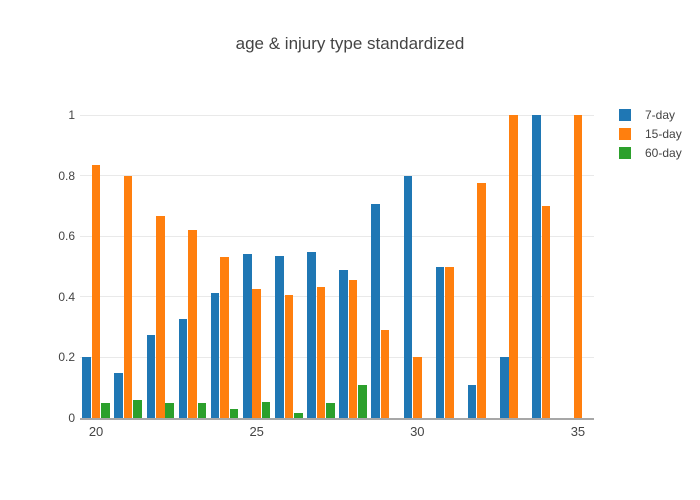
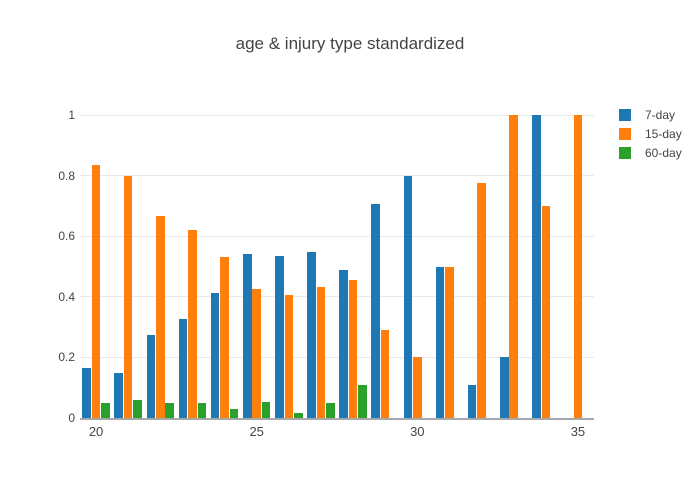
7-day/20: 0.20 -> 0.17
